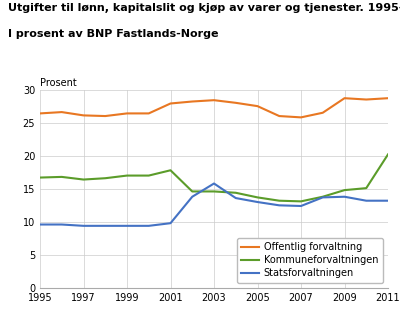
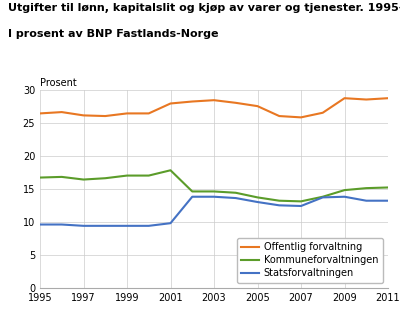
Statsforvaltningen/2003: 15.8 -> 13.8
Kommuneforvaltningen/2011: 20.2 -> 15.2
